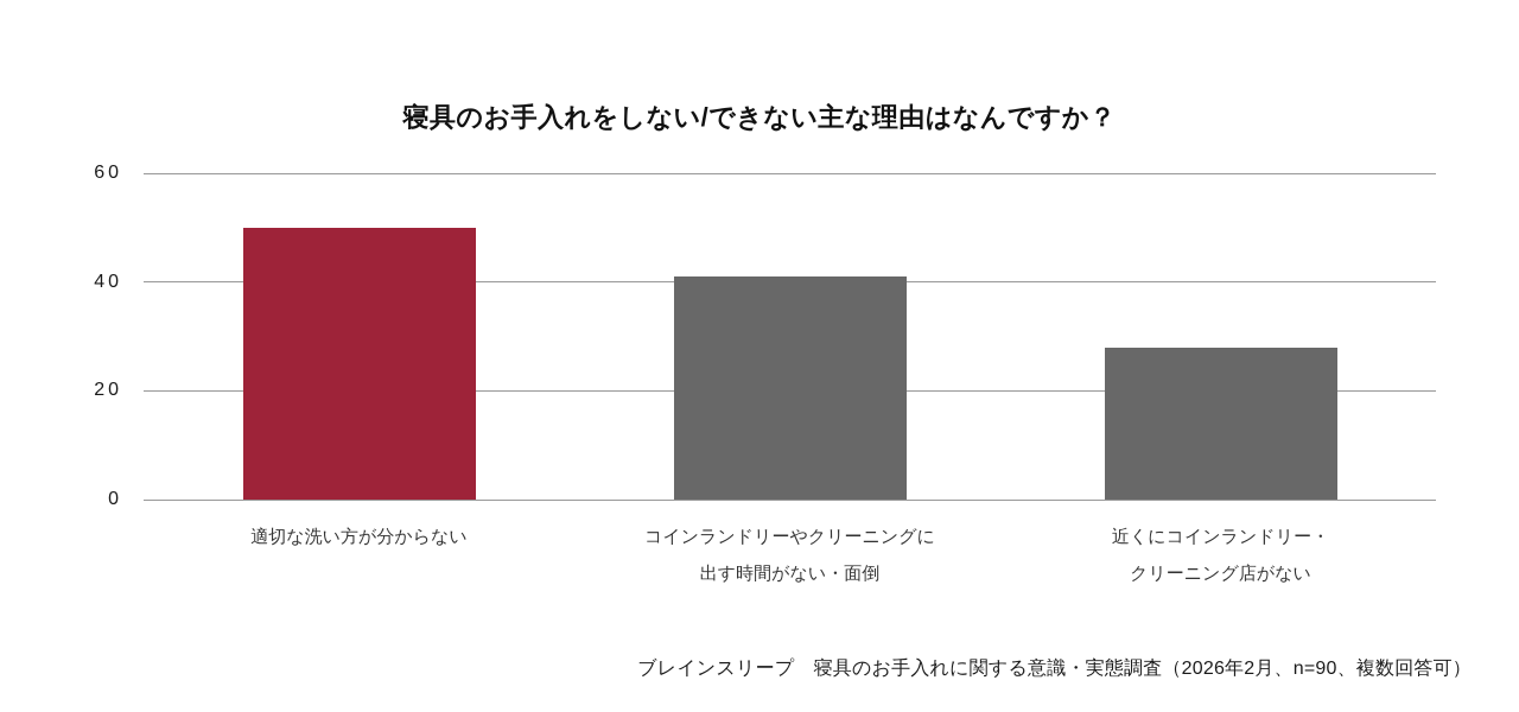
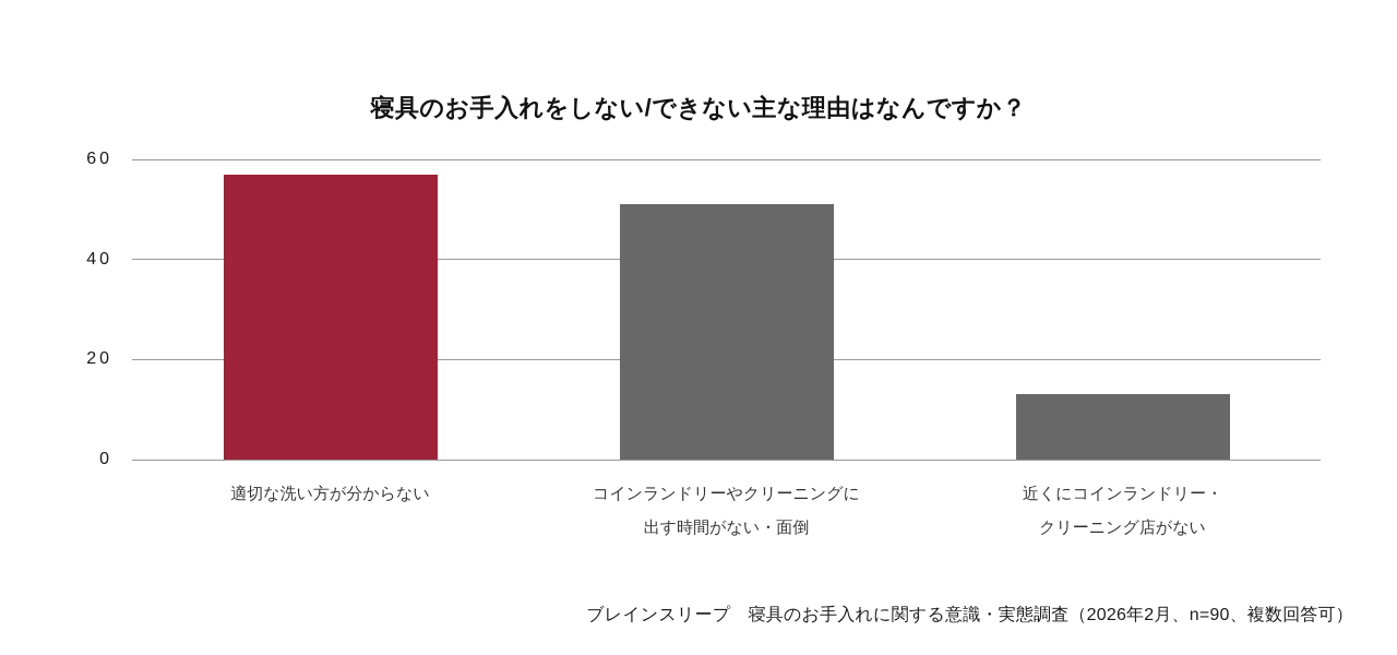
適切な洗い方が分からない: 50 -> 57
コインランドリーやクリーニングに出す時間がない・面倒: 41 -> 51
近くにコインランドリー・クリーニング店がない: 28 -> 13
